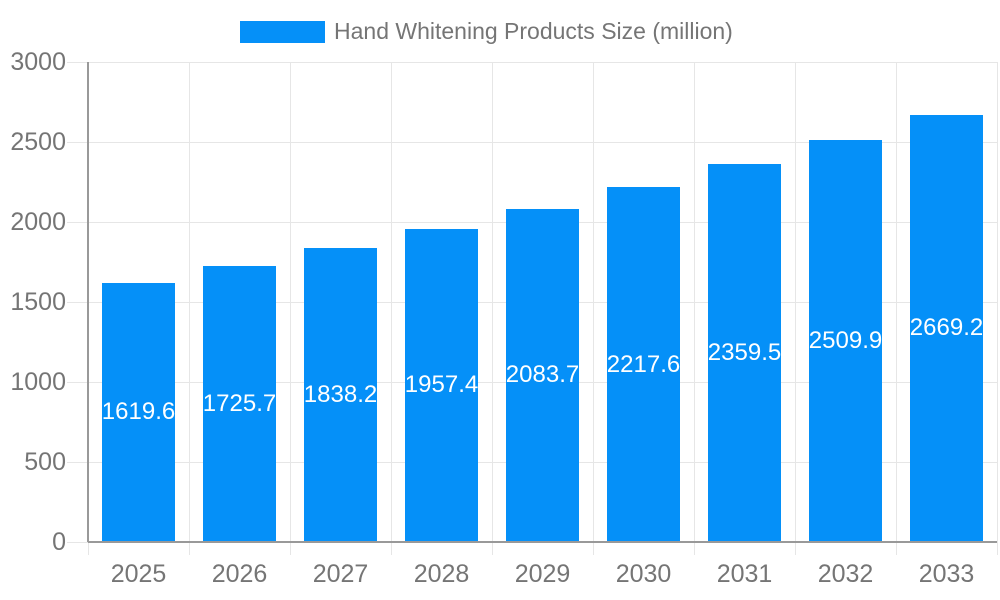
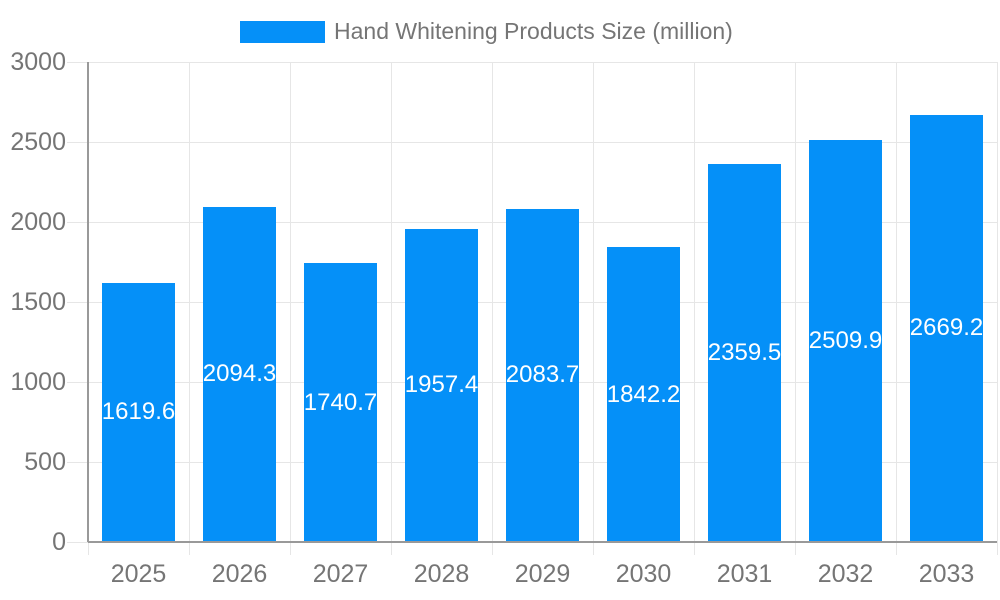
2026: 1725.7 -> 2094.3
2027: 1838.2 -> 1740.7
2030: 2217.6 -> 1842.2
